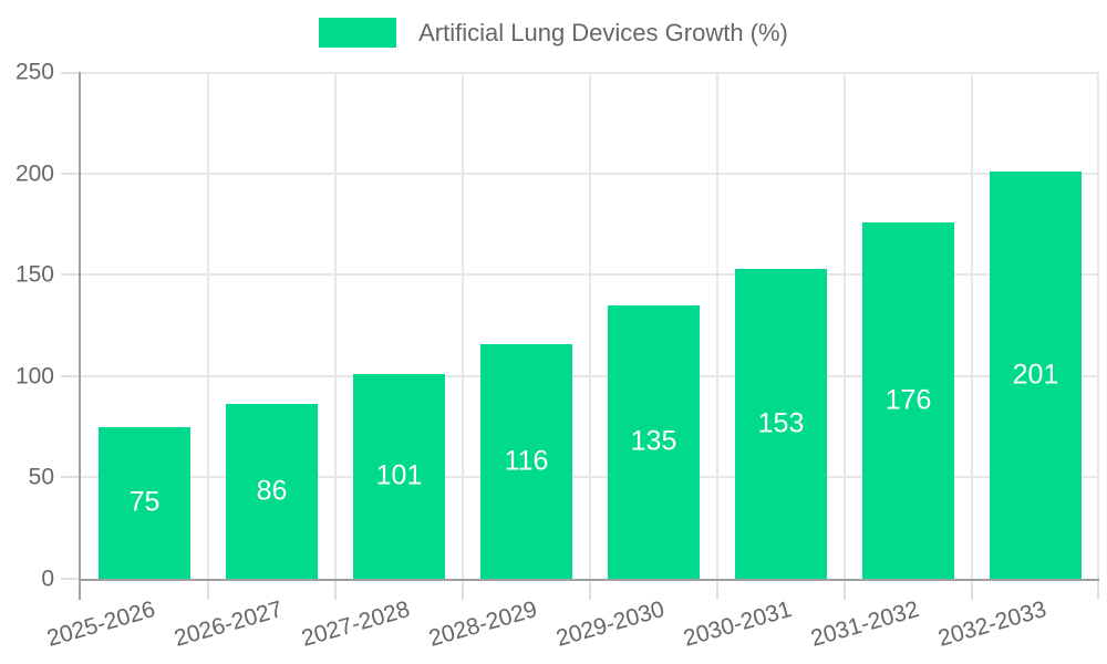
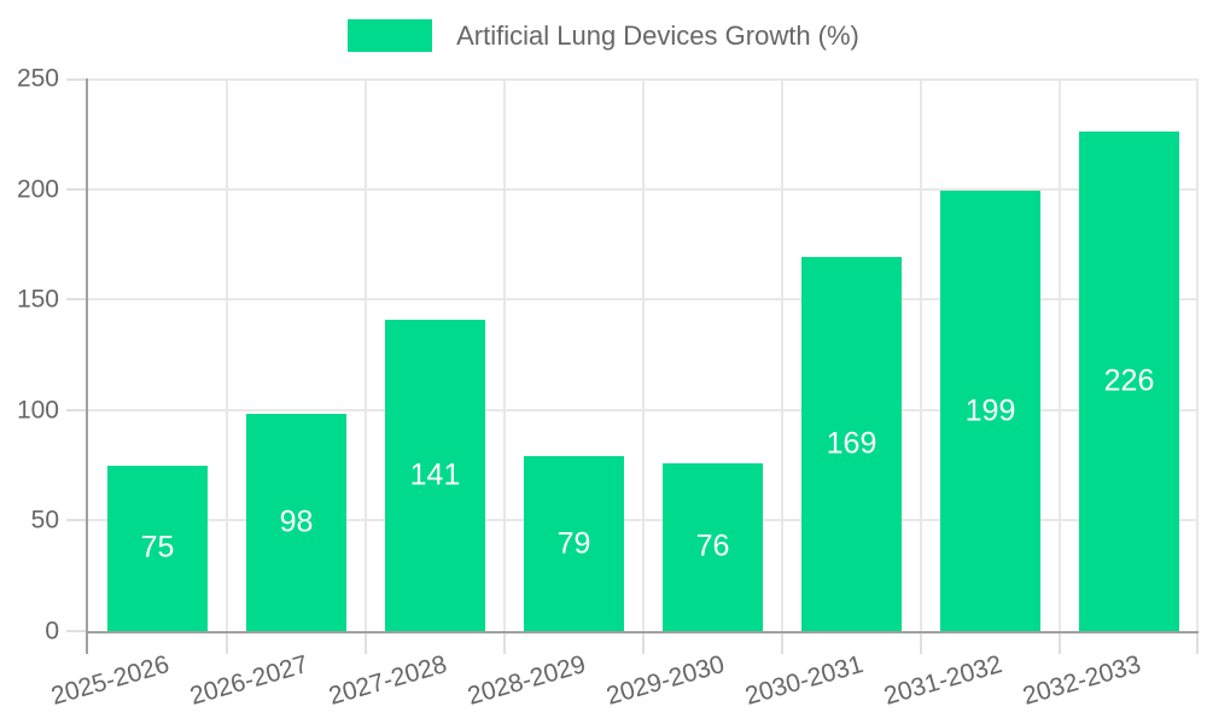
2026-2027: 86 -> 98
2027-2028: 101 -> 141
2028-2029: 116 -> 79
2029-2030: 135 -> 76
2030-2031: 153 -> 169
2031-2032: 176 -> 199
2032-2033: 201 -> 226
